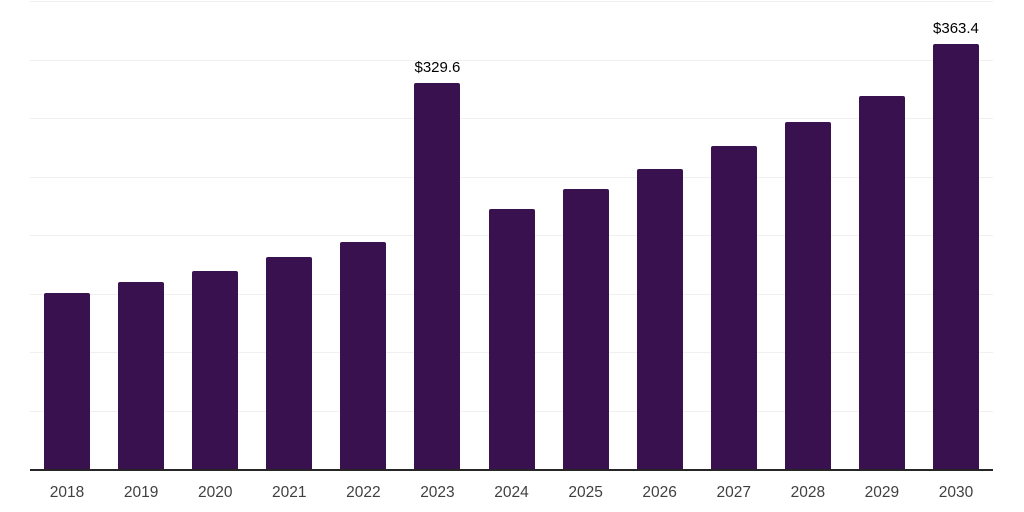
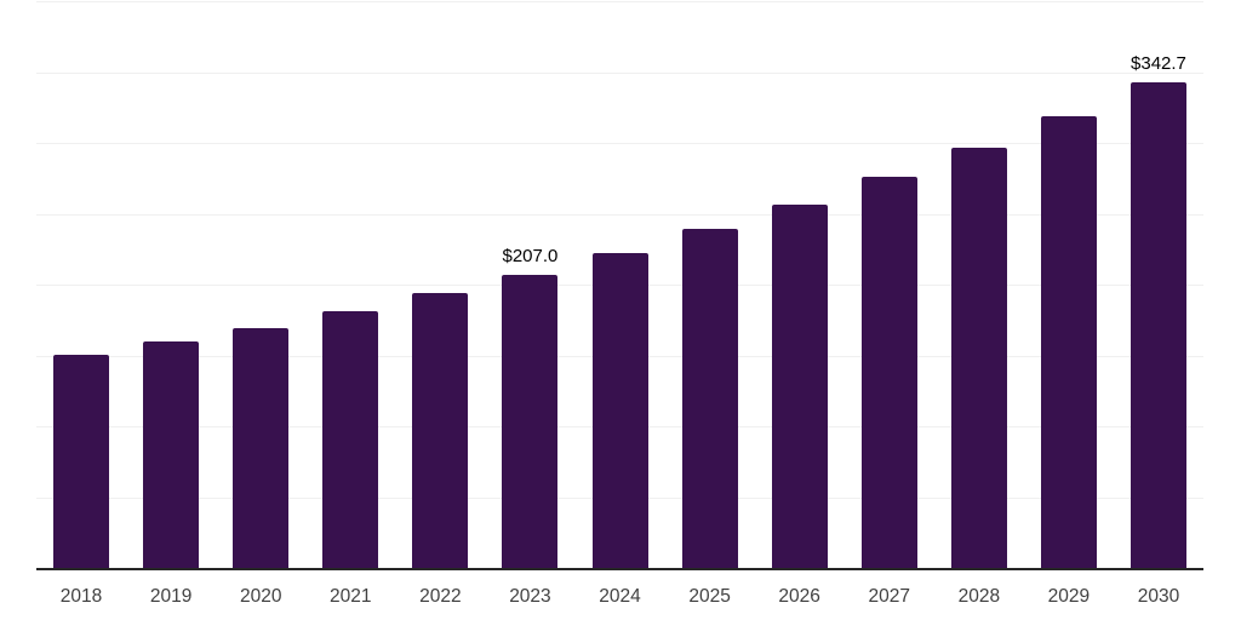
2023: $329.6 -> $207.0
2030: $363.4 -> $342.7
